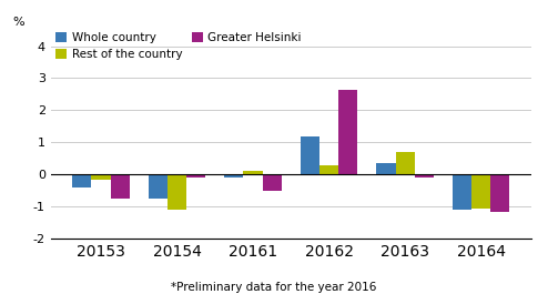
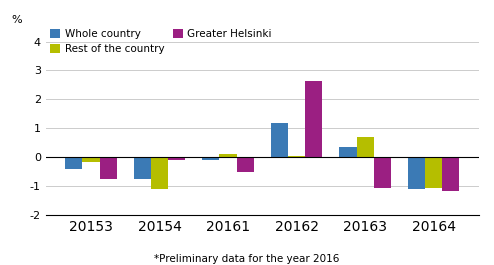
Rest of the country/20162: 0.30 -> 0.05
Greater Helsinki/20163: -0.10 -> -1.05
